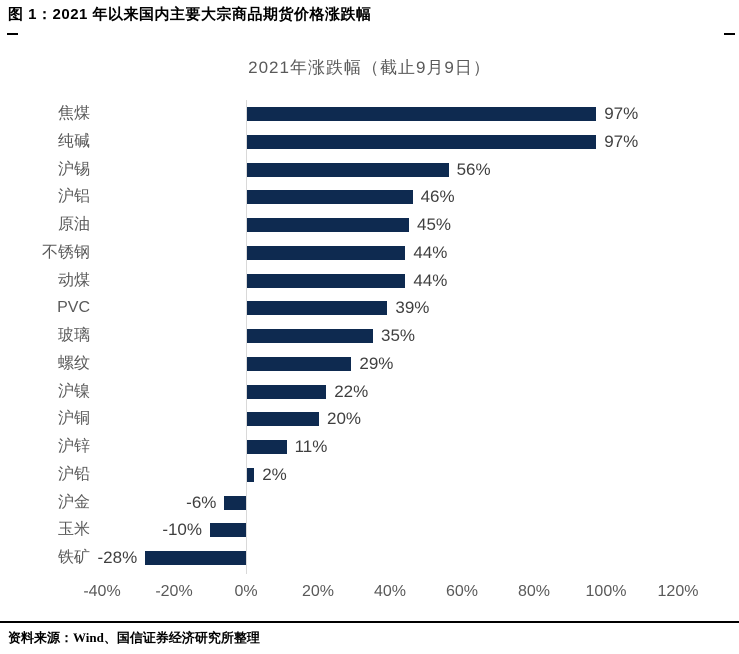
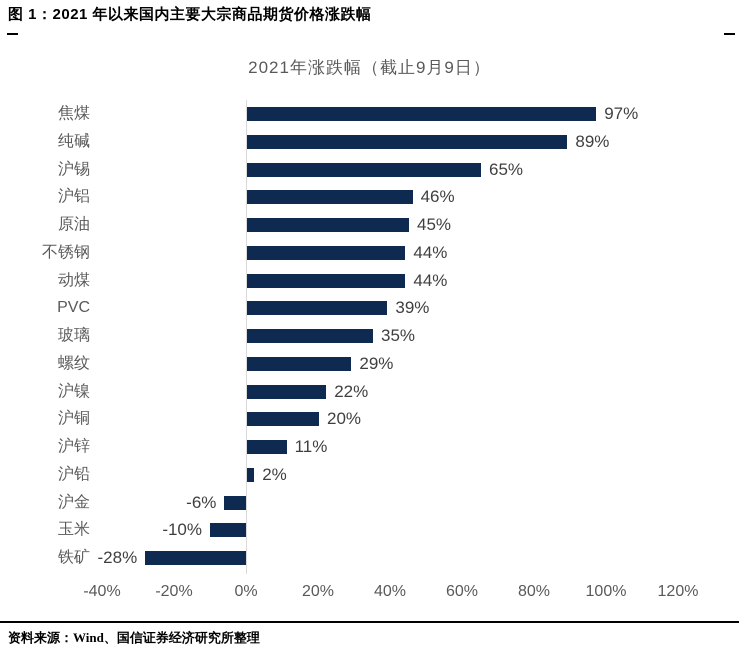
纯碱: 97% -> 89%
沪锡: 56% -> 65%
